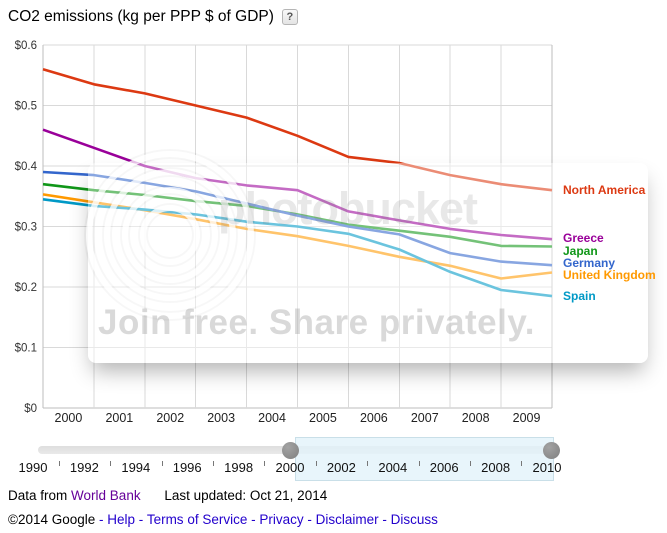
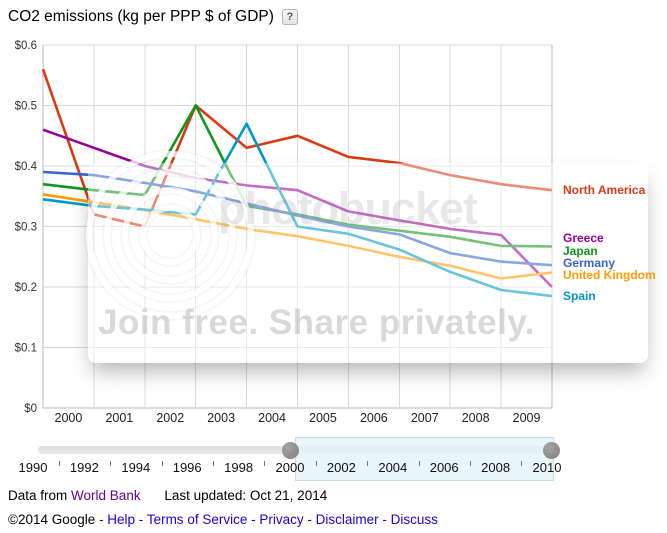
North America/2001: $0.54 -> $0.32
North America/2002: $0.52 -> $0.30
Japan/2003: $0.34 -> $0.50
North America/2004: $0.48 -> $0.43
Spain/2004: $0.31 -> $0.47
Greece/2010: $0.28 -> $0.20
